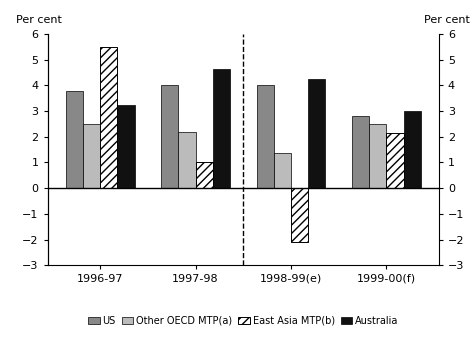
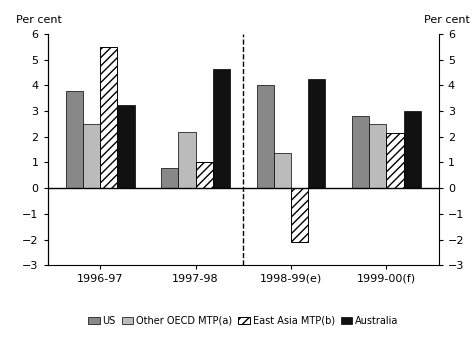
US/1997-98: 4.0 -> 0.8
